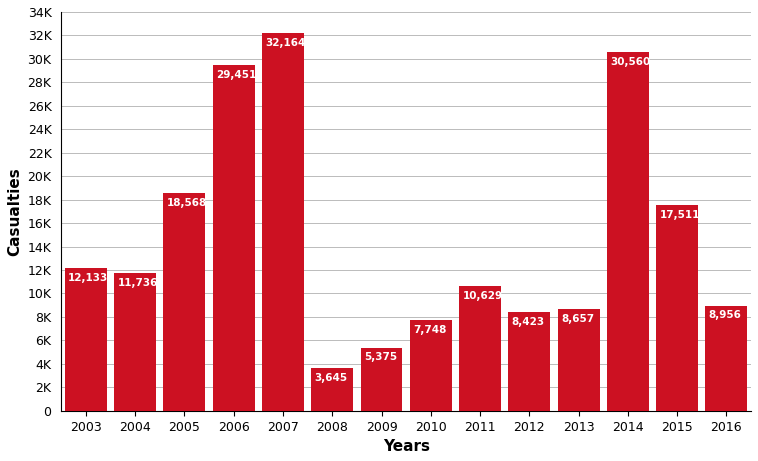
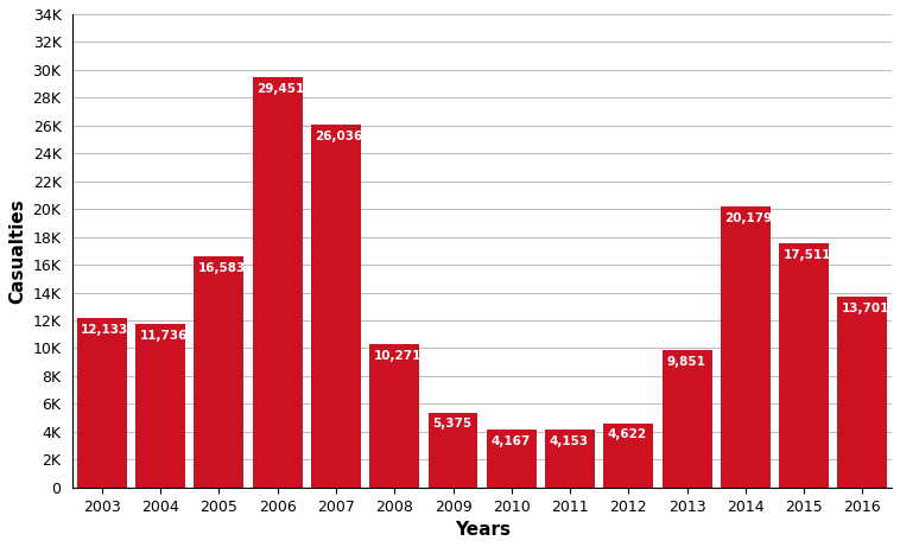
2005: 18,568 -> 16,583
2007: 32,164 -> 26,036
2008: 3,645 -> 10,271
2010: 7,748 -> 4,167
2011: 10,629 -> 4,153
2012: 8,423 -> 4,622
2013: 8,657 -> 9,851
2014: 30,560 -> 20,179
2016: 8,956 -> 13,701
